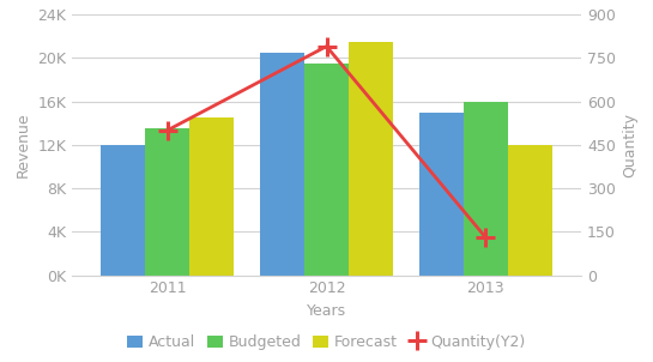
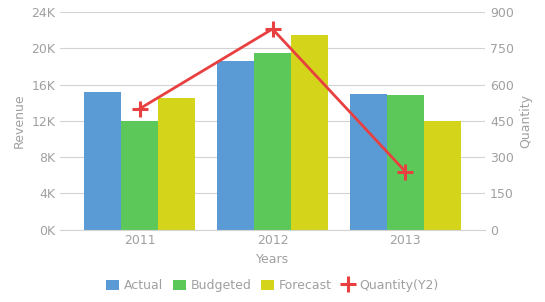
Actual/2011: 12.0K -> 15.2K
Budgeted/2011: 13.5K -> 12.0K
Actual/2012: 20.5K -> 18.6K
Quantity(Y2)/2012: 790 -> 830
Budgeted/2013: 16.0K -> 14.8K
Quantity(Y2)/2013: 130 -> 240
